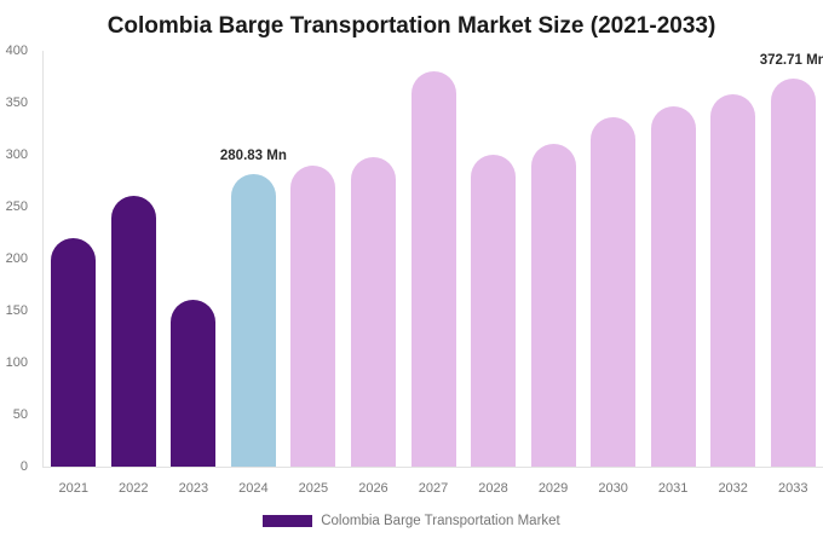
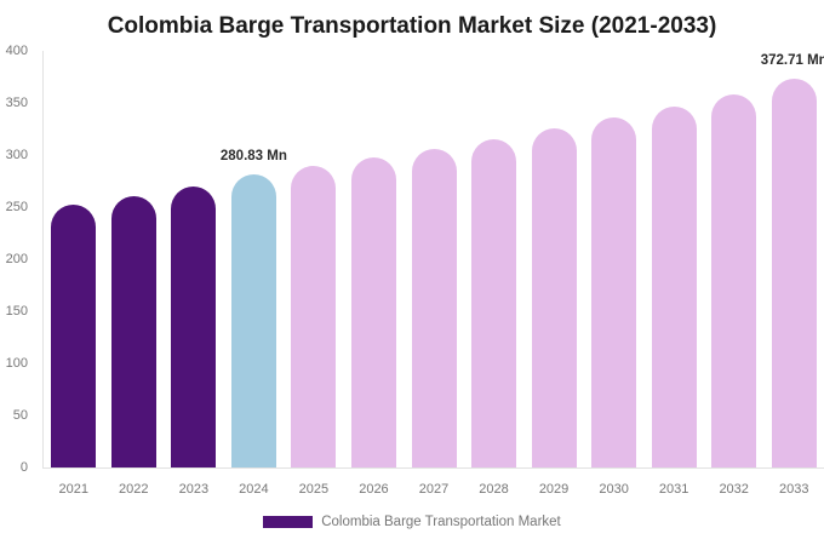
2021: 220 -> 250
2023: 160 -> 270
2027: 380 -> 310
2028: 300 -> 320
2029: 310 -> 330
